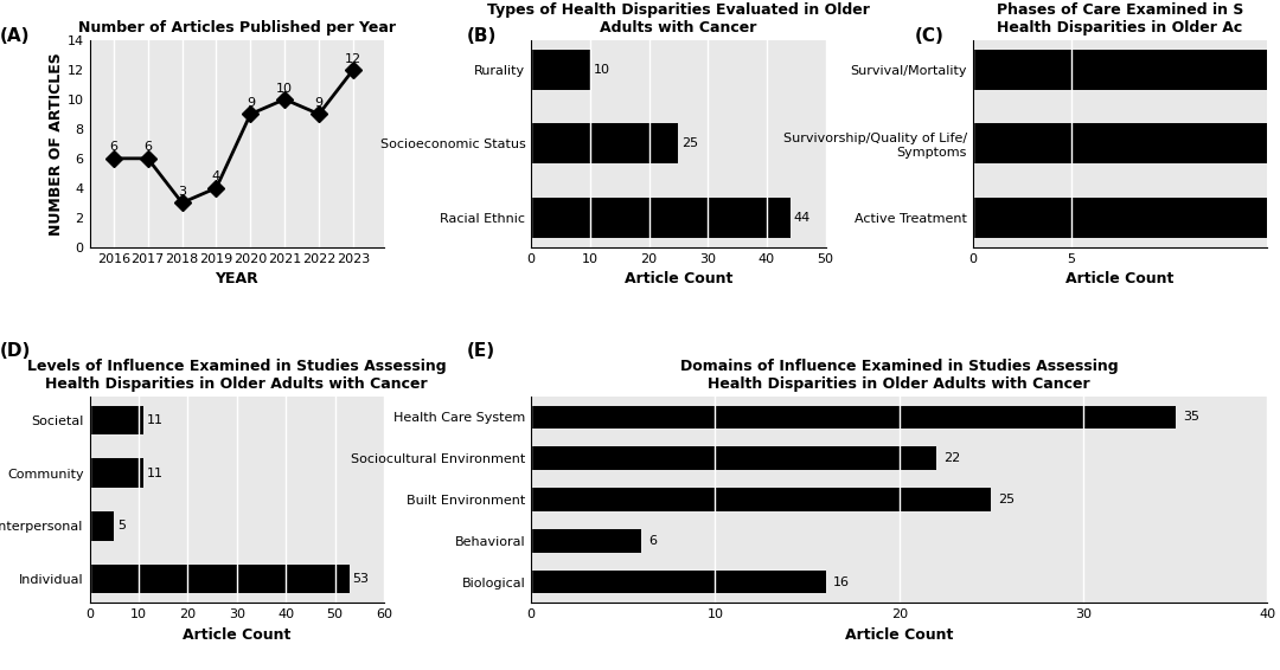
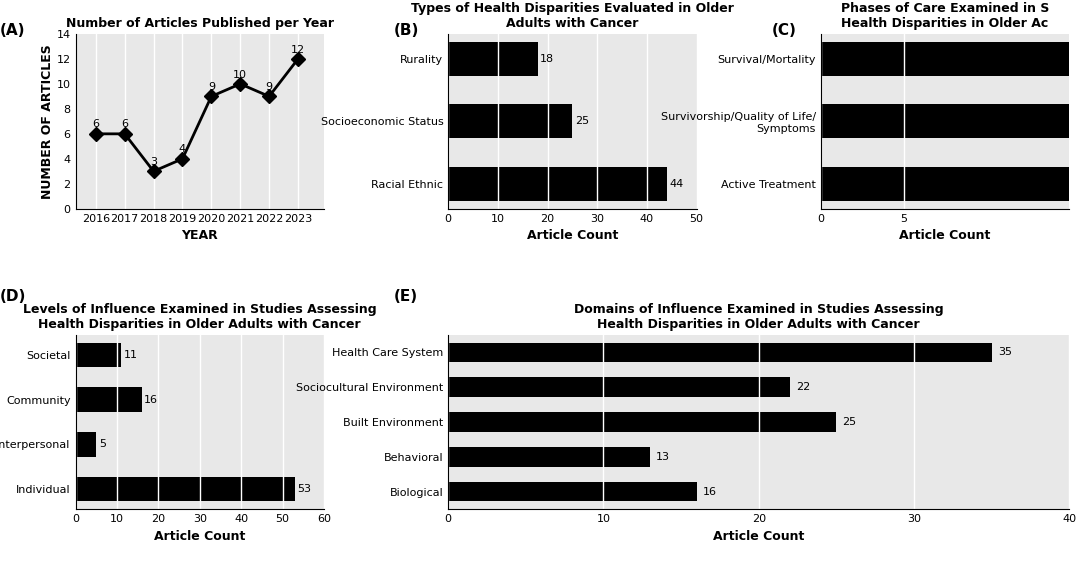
Rurality: 10 -> 18
Community: 11 -> 16
Behavioral: 6 -> 13
